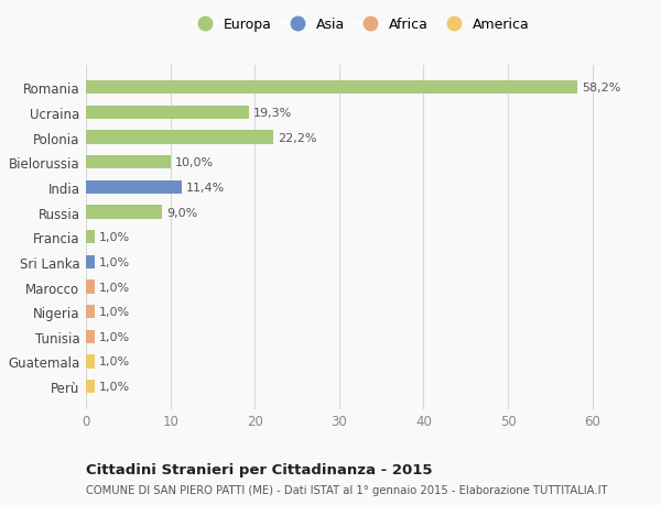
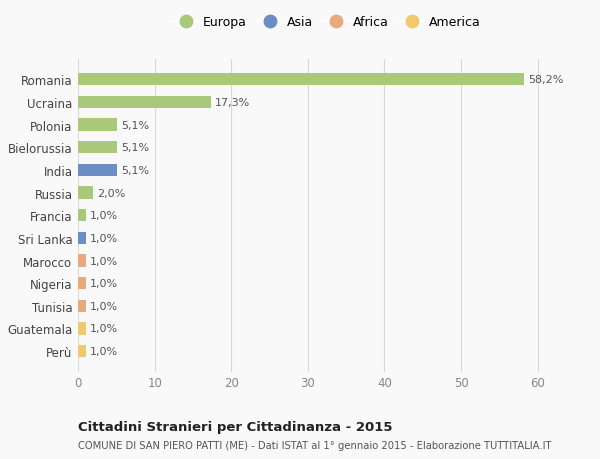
Ucraina: 19,3% -> 17,3%
Polonia: 22,2% -> 5,1%
Bielorussia: 10,0% -> 5,1%
India: 11,4% -> 5,1%
Russia: 9,0% -> 2,0%
